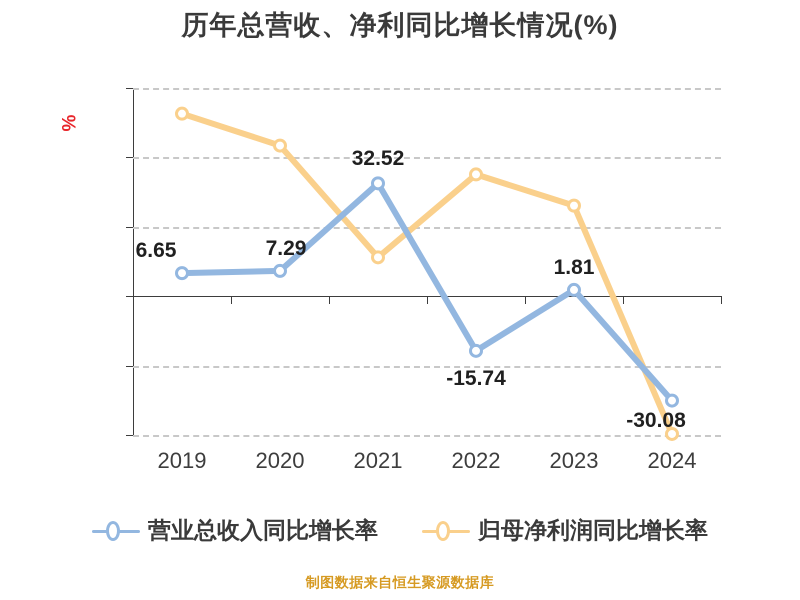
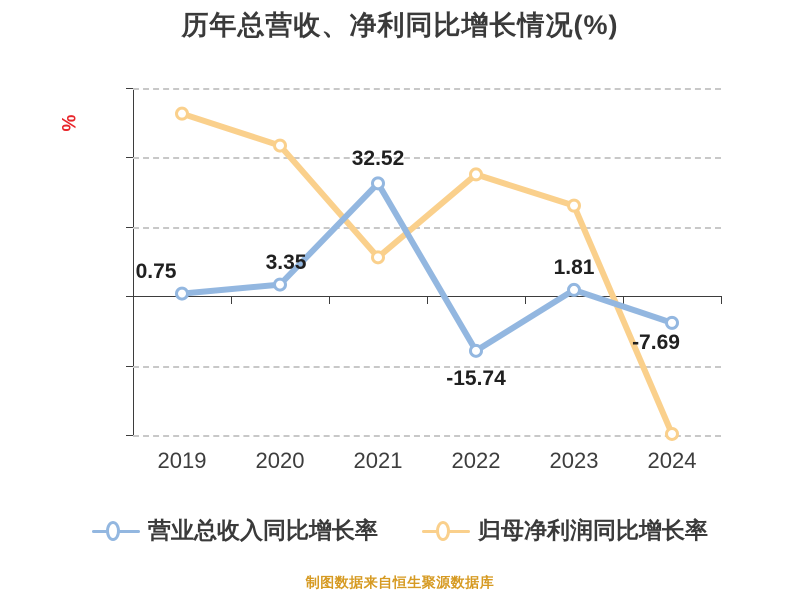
营业总收入同比增长率/2019: 6.65 -> 0.75
营业总收入同比增长率/2020: 7.29 -> 3.35
营业总收入同比增长率/2024: -30.08 -> -7.69
